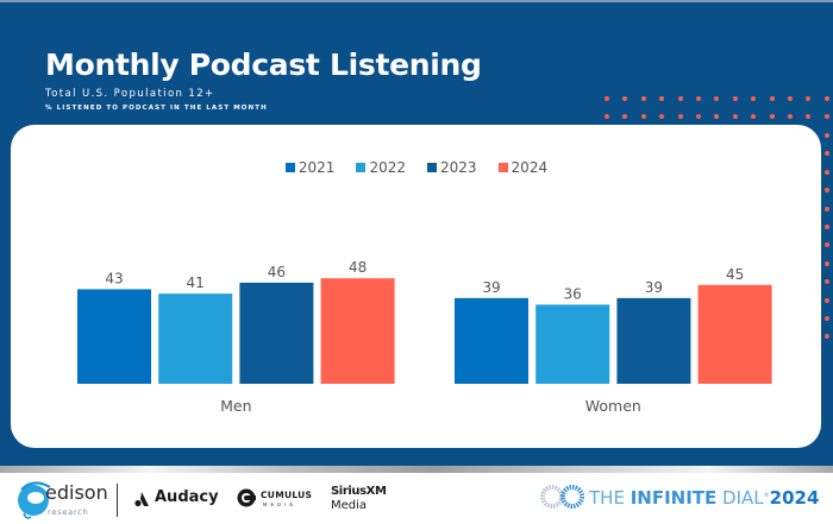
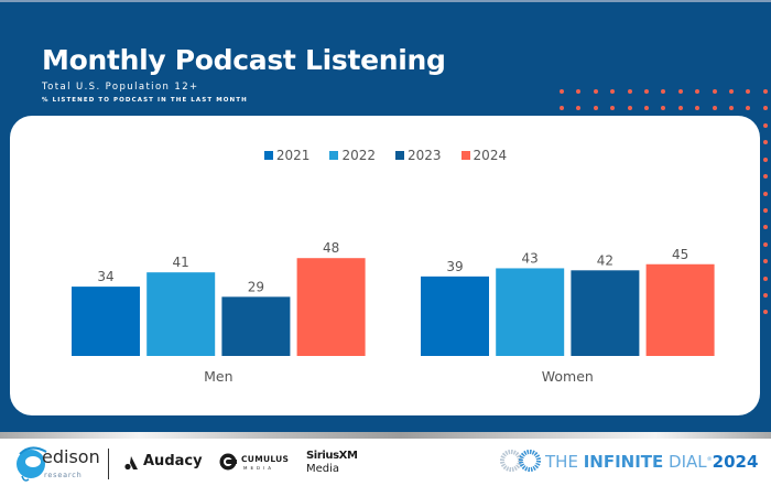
2021/Men: 43 -> 34
2023/Men: 46 -> 29
2022/Women: 36 -> 43
2023/Women: 39 -> 42
